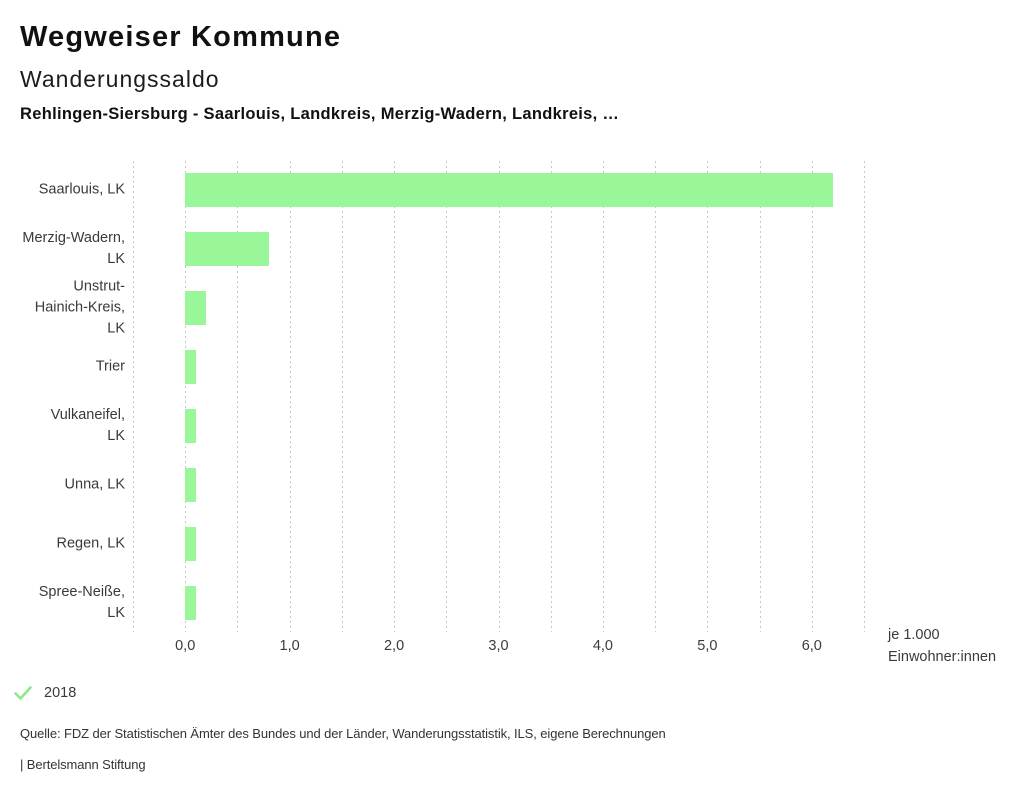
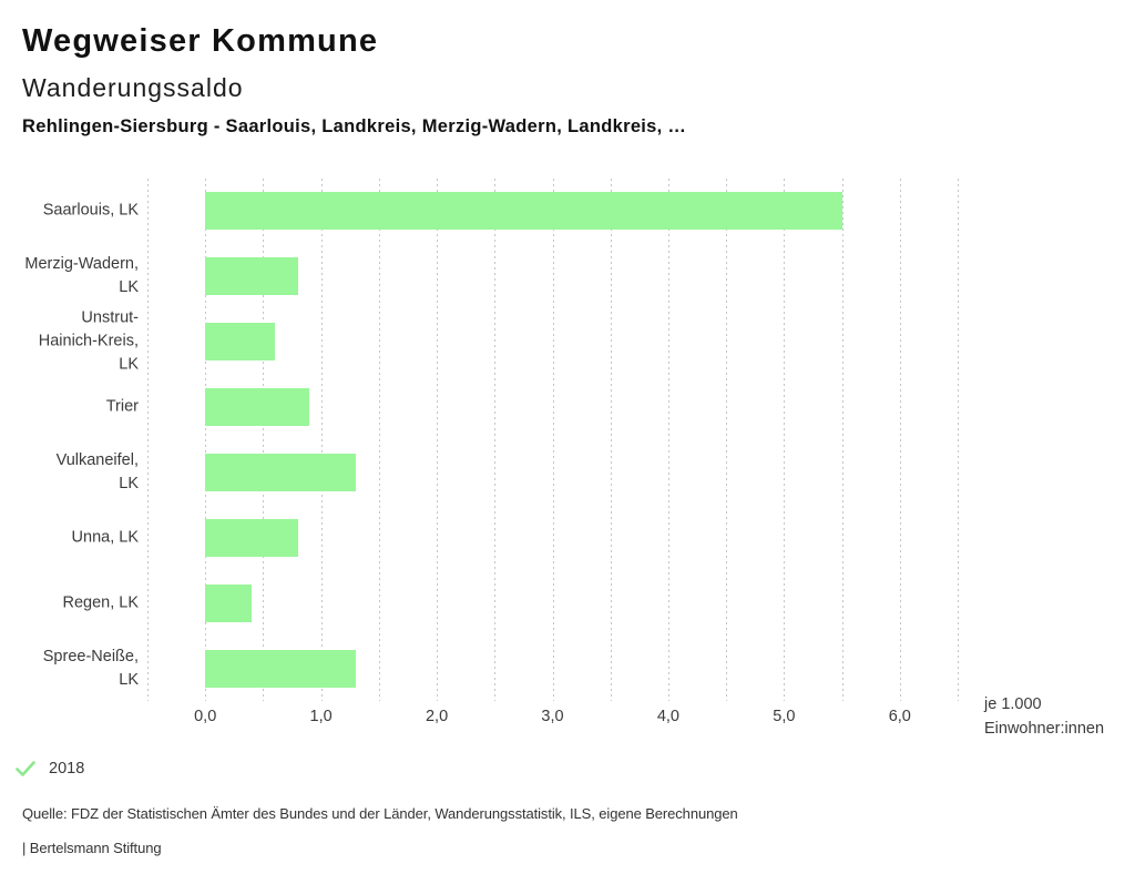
Saarlouis, LK: 6,2 -> 5,5
Unstrut- Hainich-Kreis, LK: 0,2 -> 0,6
Trier: 0,1 -> 0,9
Vulkaneifel, LK: 0,1 -> 1,3
Unna, LK: 0,1 -> 0,8
Regen, LK: 0,1 -> 0,4
Spree-Neiße, LK: 0,1 -> 1,3
